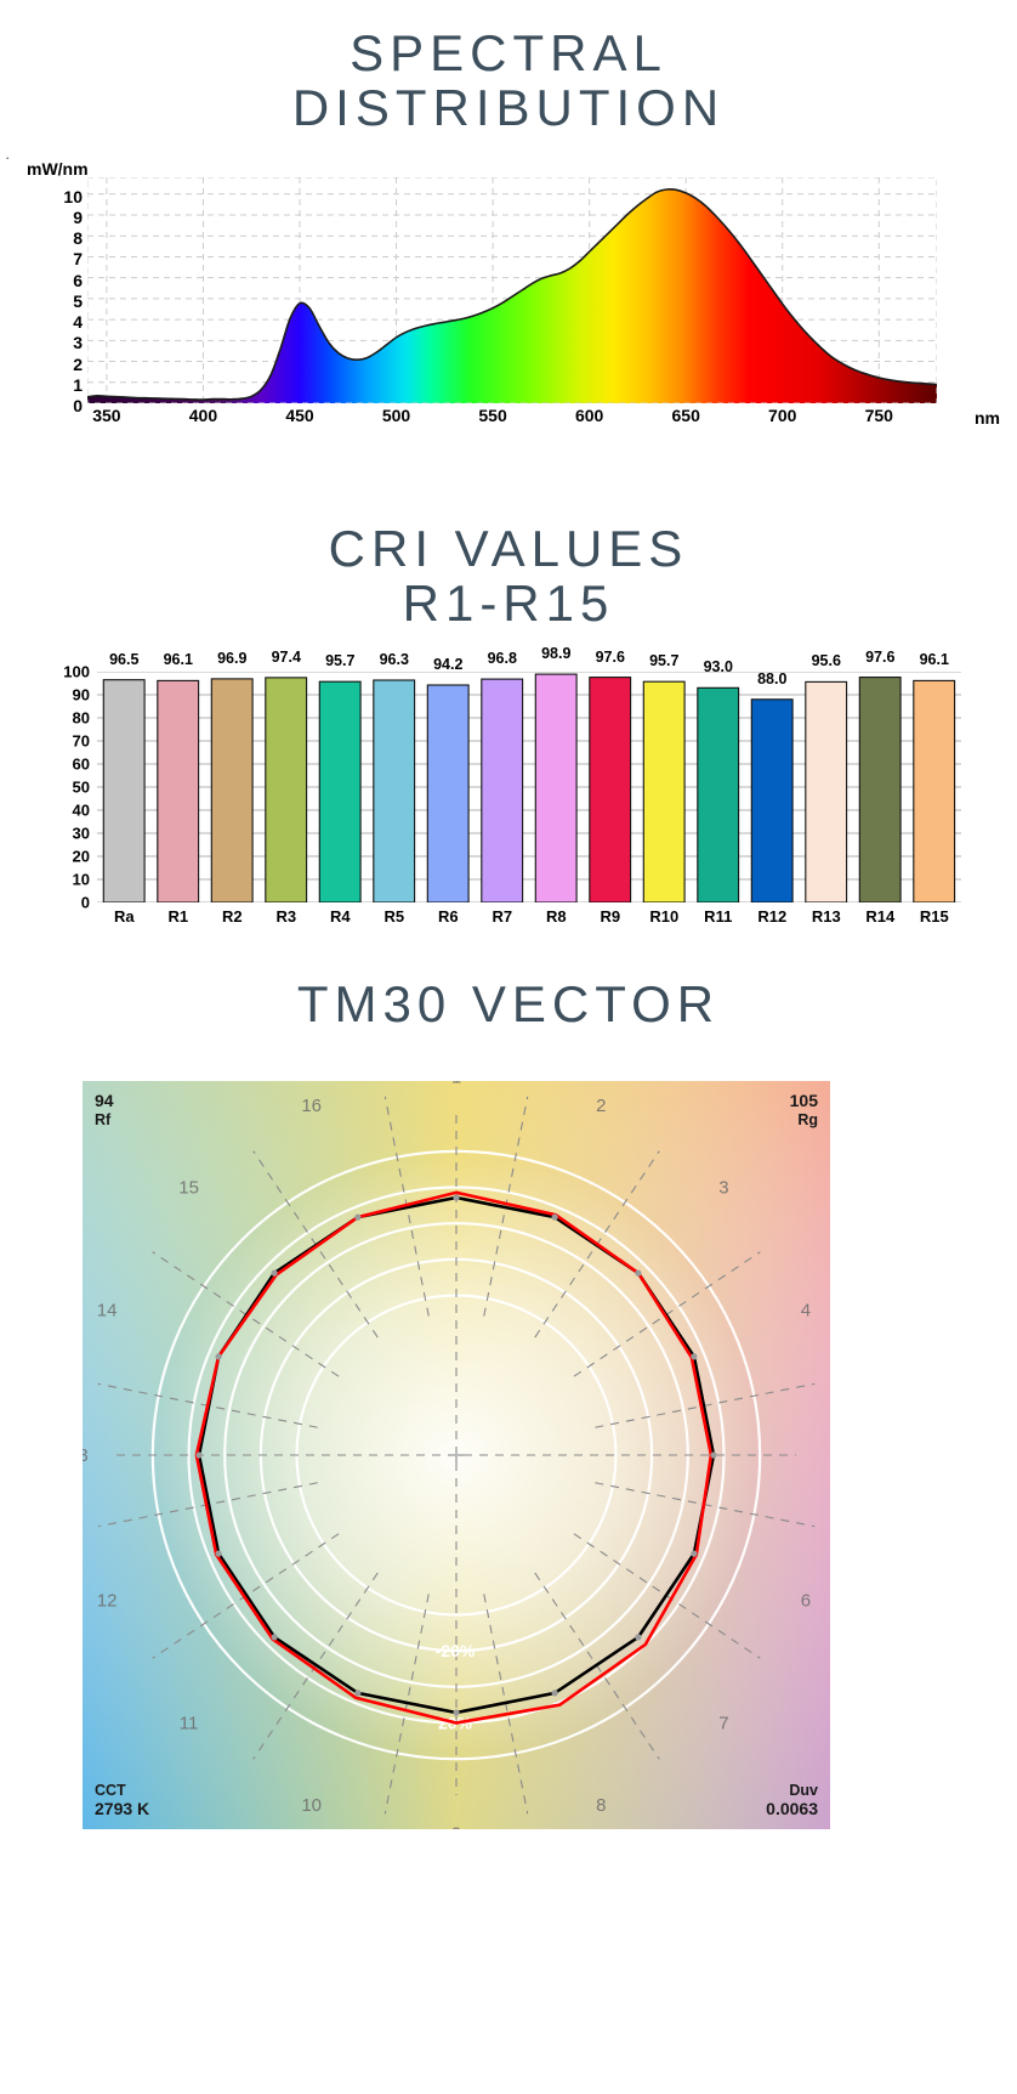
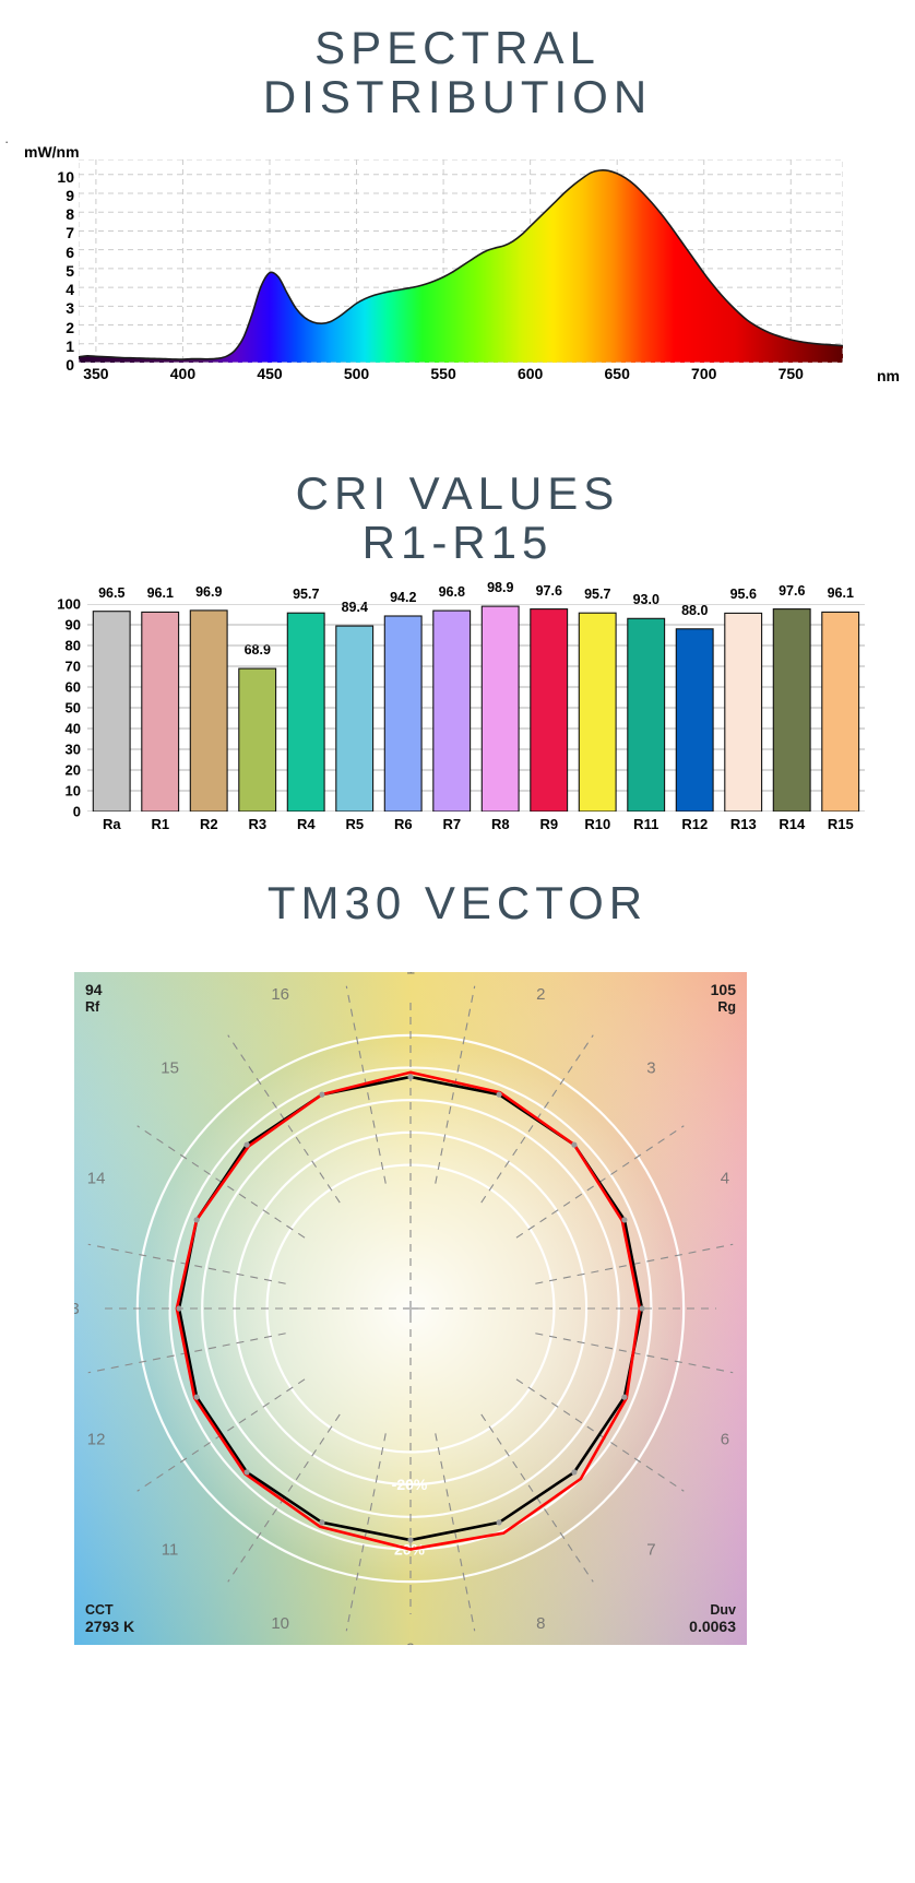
CRI VALUES R1-R15/R3: 97.4 -> 68.9
CRI VALUES R1-R15/R5: 96.3 -> 89.4
